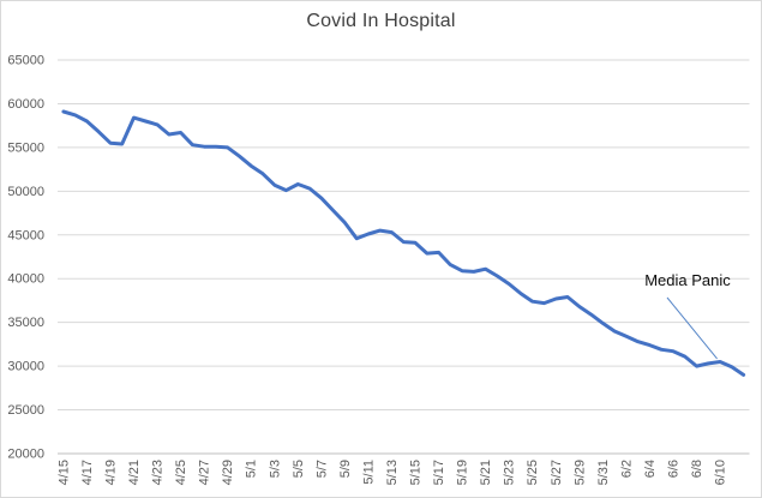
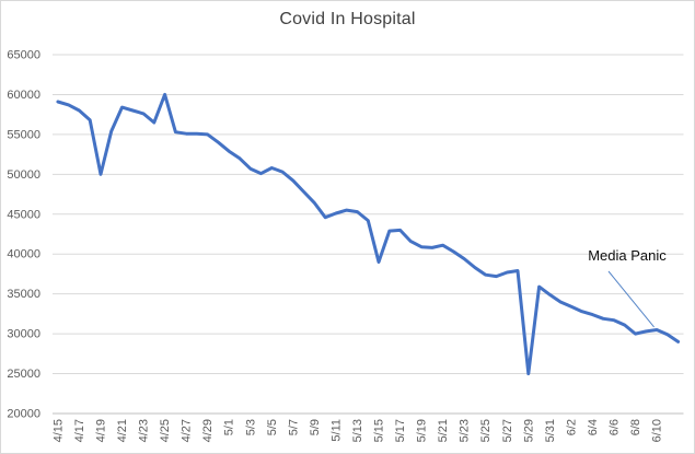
4/19: 56000 -> 50000
4/25: 57000 -> 60000
5/15: 44000 -> 39000
5/29: 37000 -> 25000
